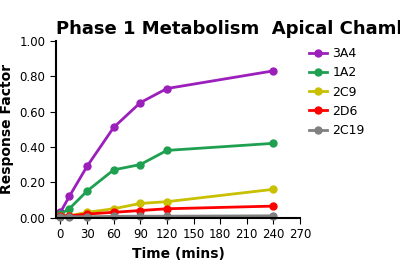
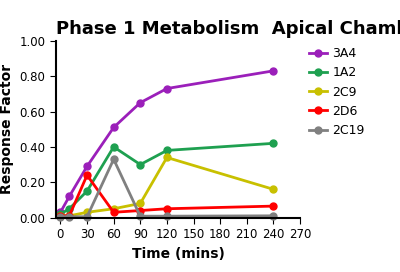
2D6/30: 0.02 -> 0.24
1A2/60: 0.27 -> 0.40
2C19/60: 0.01 -> 0.33
2C9/120: 0.09 -> 0.34
